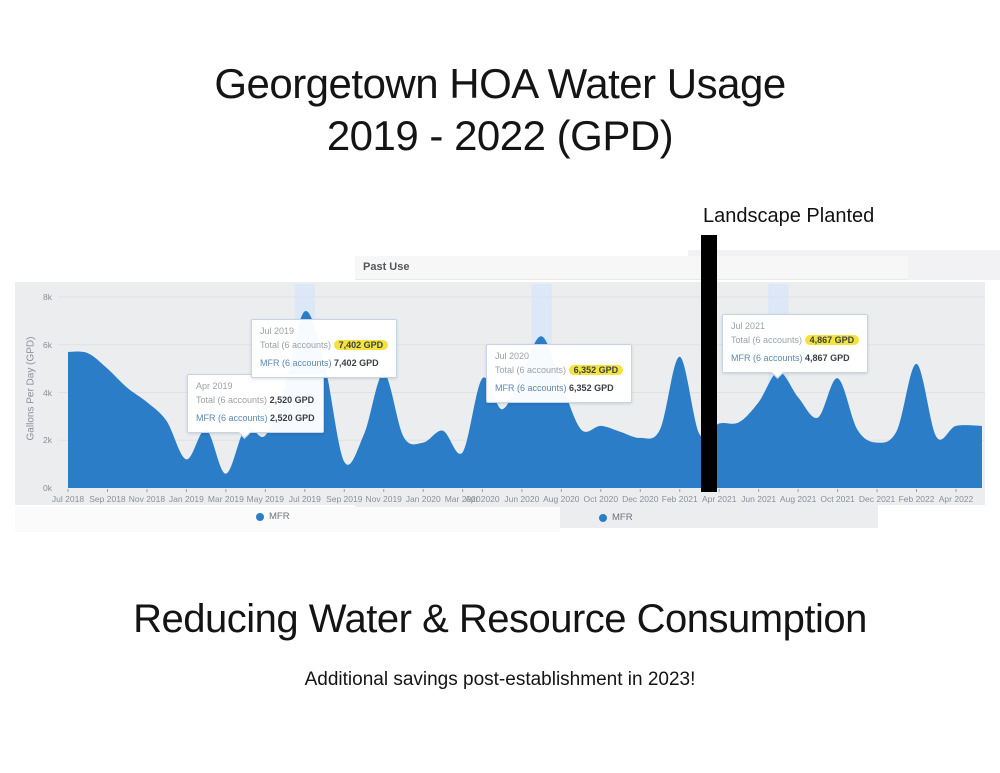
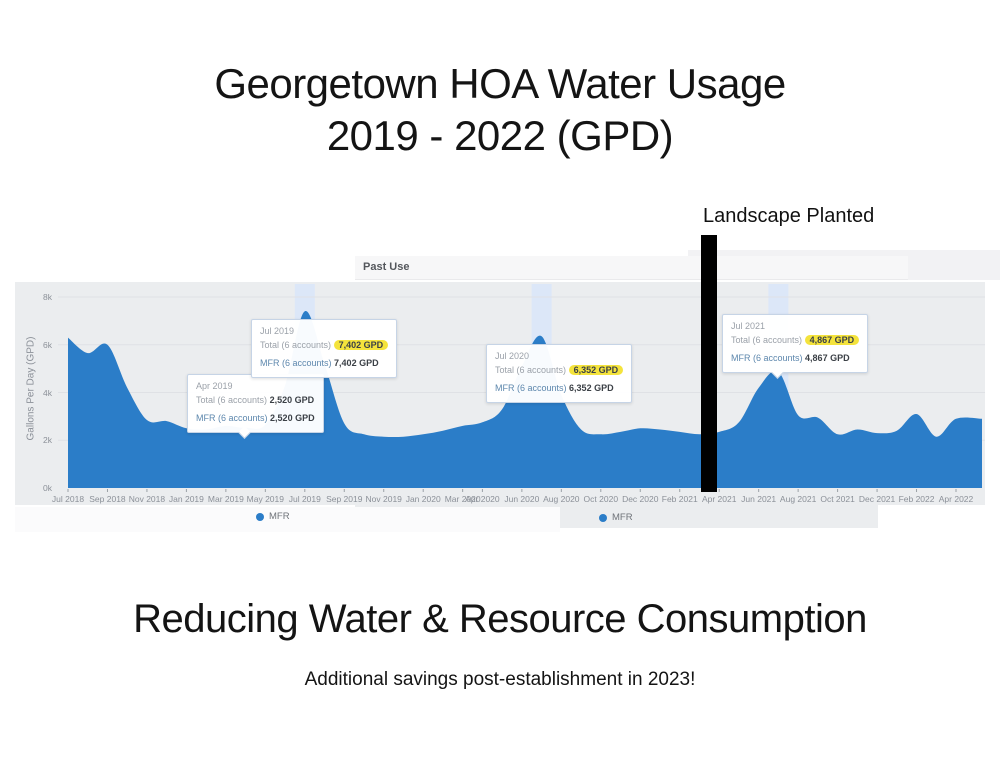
Jul 2018: 5.7k -> 6.3k
Sep 2018: 5.0k -> 6.0k
Nov 2018: 3.6k -> 2.8k
Jan 2019: 1.2k -> 2.5k
Mar 2019: 0.6k -> 2.6k
May 2019: 2.2k -> 2.6k
Sep 2019: 1.1k -> 2.7k
Nov 2019: 4.8k -> 2.2k
Jan 2020: 1.9k -> 2.2k
Mar 2020: 1.5k -> 2.6k
Apr 2020: 4.6k -> 2.8k
Jun 2020: 4.8k -> 5.1k
Aug 2020: 4.4k -> 3.9k
Oct 2020: 2.6k -> 2.2k
Dec 2020: 2.1k -> 2.5k
Feb 2021: 5.5k -> 2.4k
Apr 2021: 2.7k -> 2.4k
Jun 2021: 3.6k -> 4.2k
Aug 2021: 3.8k -> 3.0k
Oct 2021: 4.6k -> 2.2k
Dec 2021: 1.9k -> 2.3k
Feb 2022: 5.2k -> 3.1k
Apr 2022: 2.6k -> 2.9k
